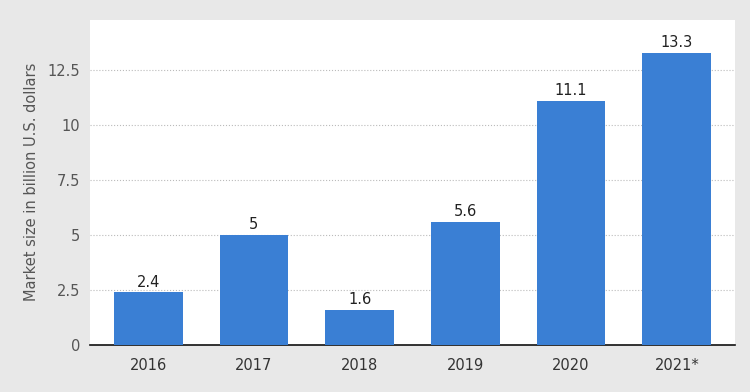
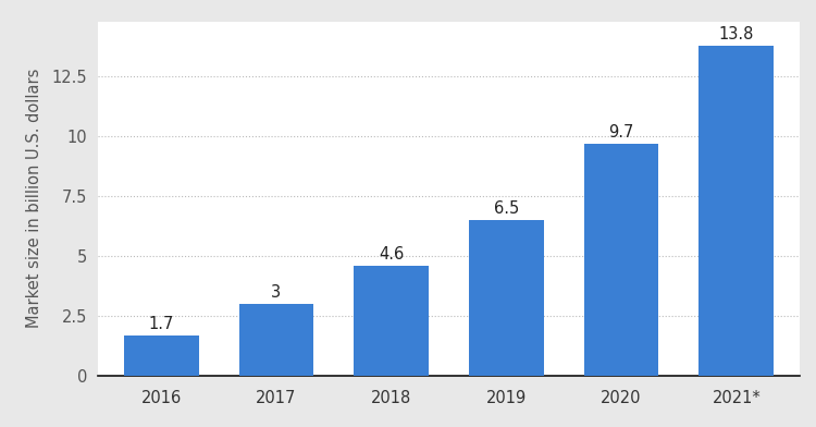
2016: 2.4 -> 1.7
2017: 5 -> 3
2018: 1.6 -> 4.6
2019: 5.6 -> 6.5
2020: 11.1 -> 9.7
2021*: 13.3 -> 13.8
